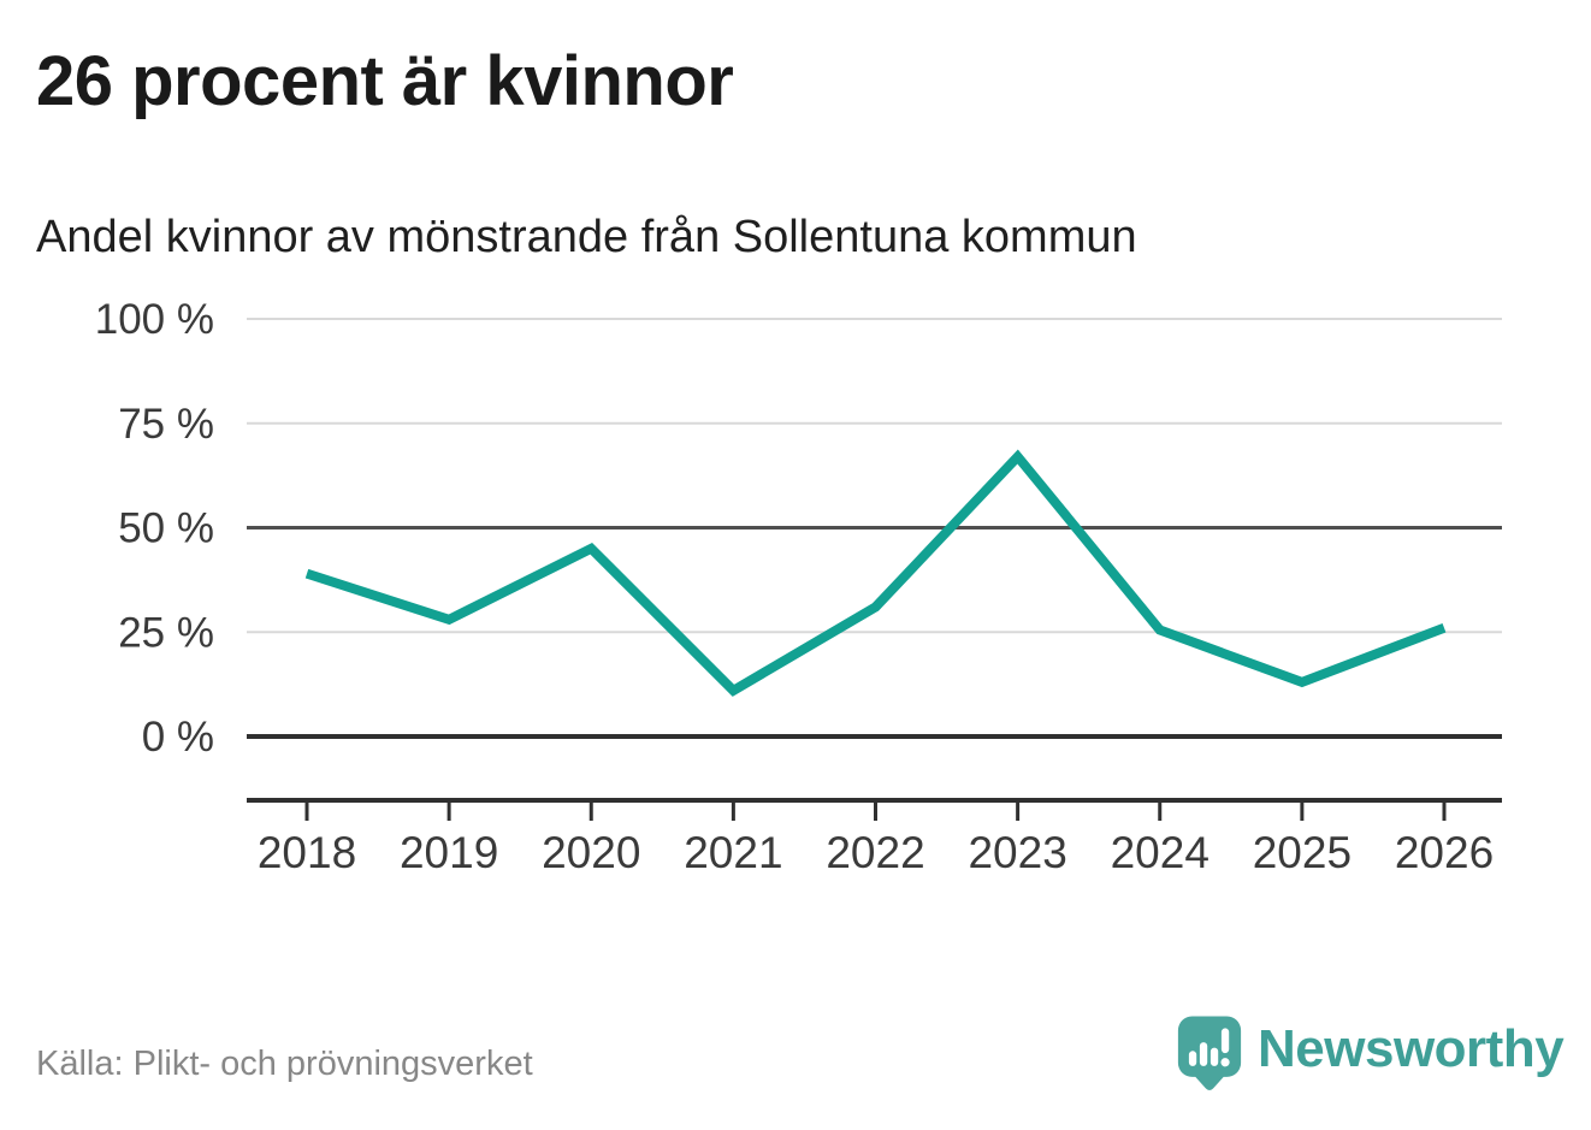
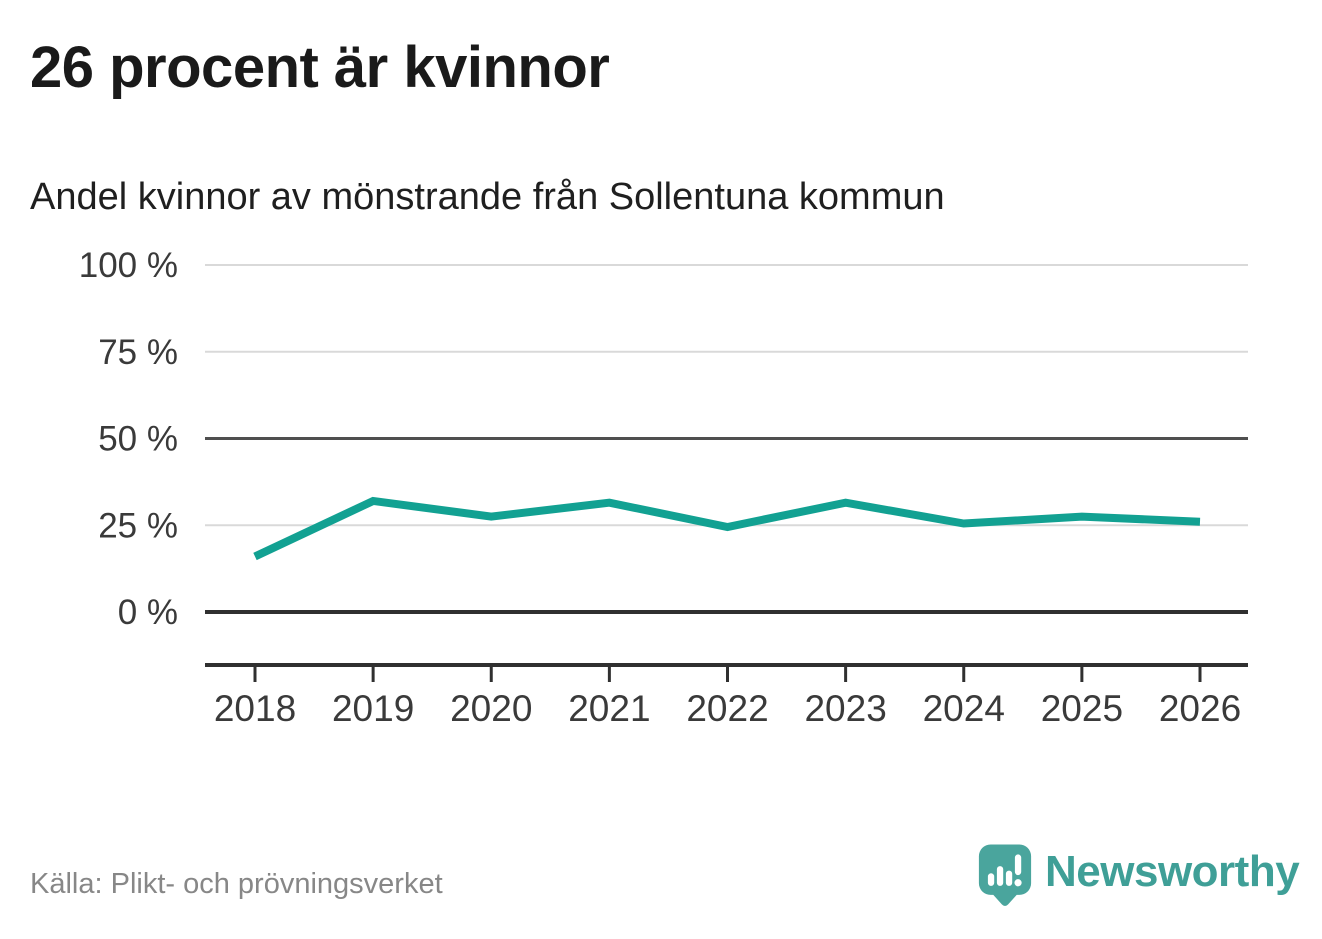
2018: 39% -> 16%
2019: 28% -> 32%
2020: 45% -> 28%
2021: 11% -> 32%
2022: 31% -> 24%
2023: 67% -> 32%
2025: 13% -> 28%
